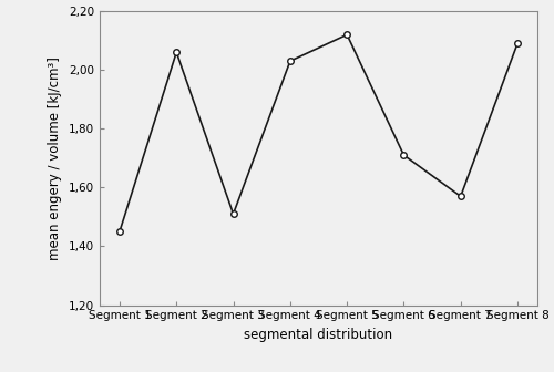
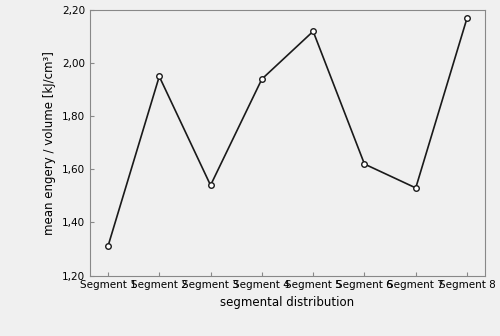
Segment 1: 1,45 -> 1,31
Segment 2: 2,06 -> 1,95
Segment 3: 1,51 -> 1,54
Segment 4: 2,03 -> 1,94
Segment 6: 1,71 -> 1,62
Segment 7: 1,57 -> 1,53
Segment 8: 2,09 -> 2,17
